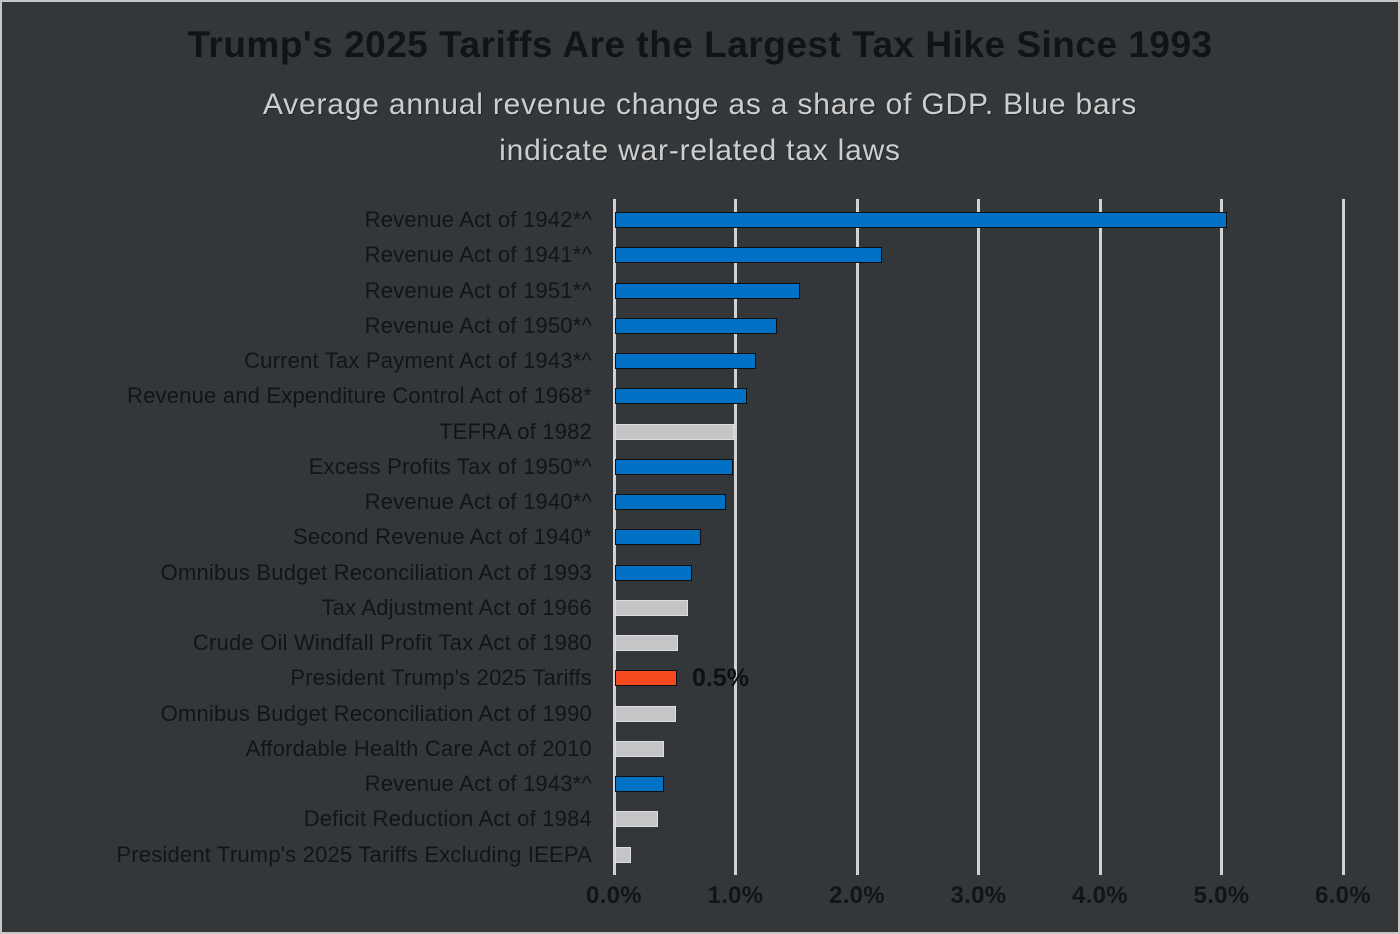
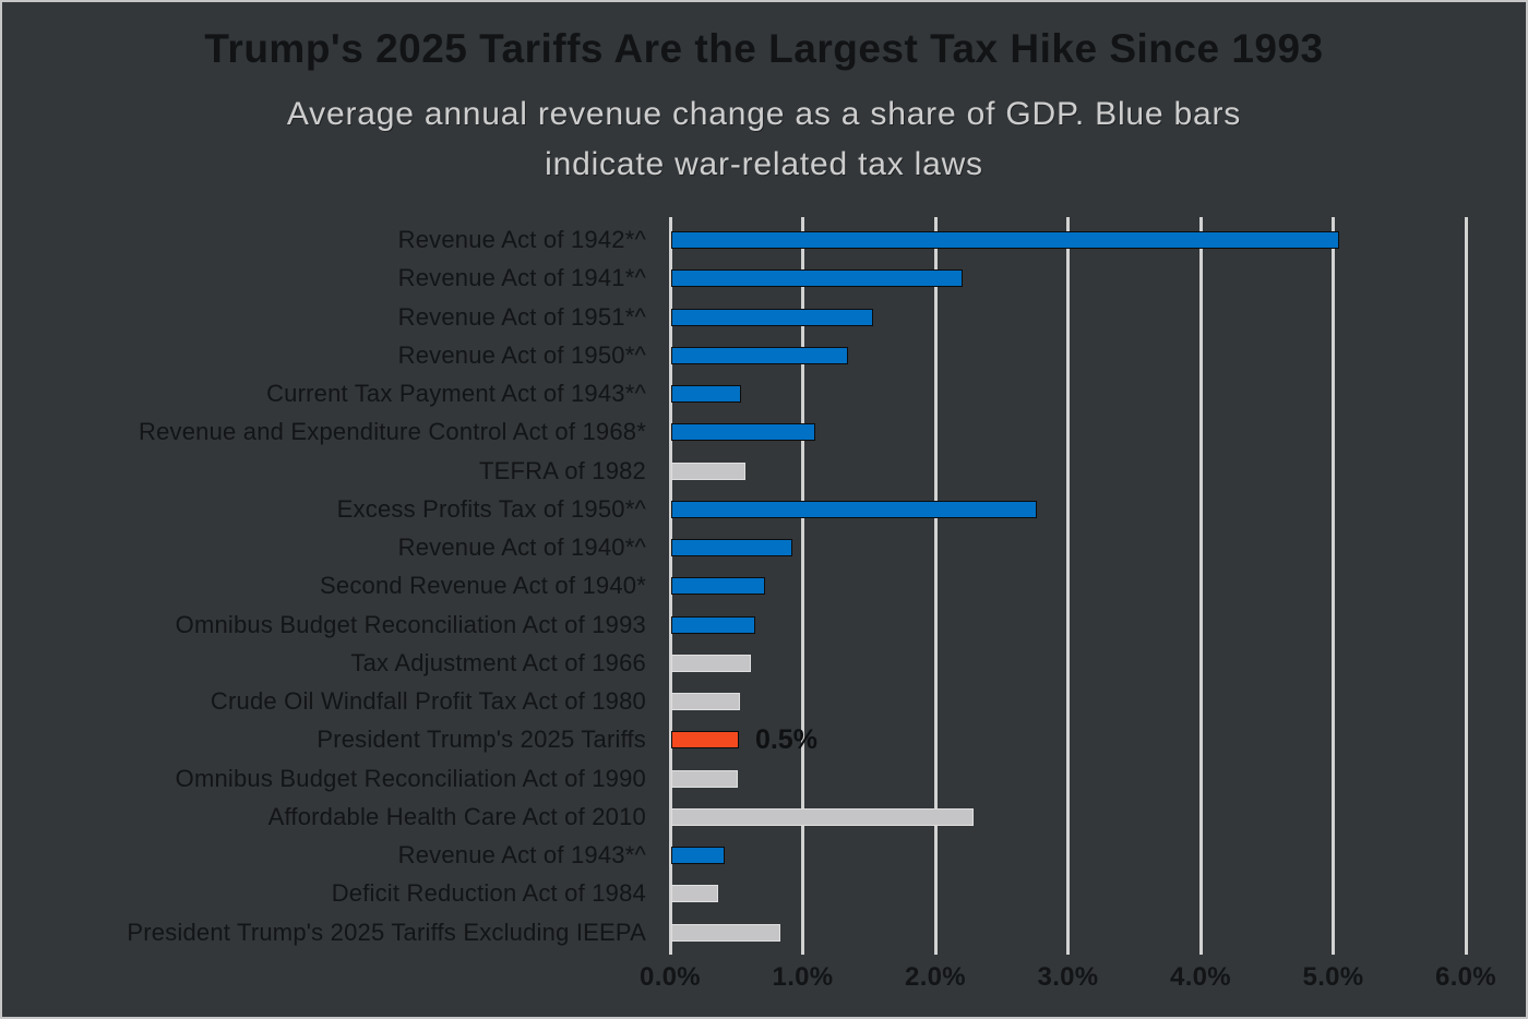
Current Tax Payment Act of 1943*^: 1.16% -> 0.53%
TEFRA of 1982: 0.98% -> 0.56%
Excess Profits Tax of 1950*^: 0.97% -> 2.76%
Affordable Health Care Act of 2010: 0.40% -> 2.28%
President Trump's 2025 Tariffs Excluding IEEPA: 0.13% -> 0.82%
